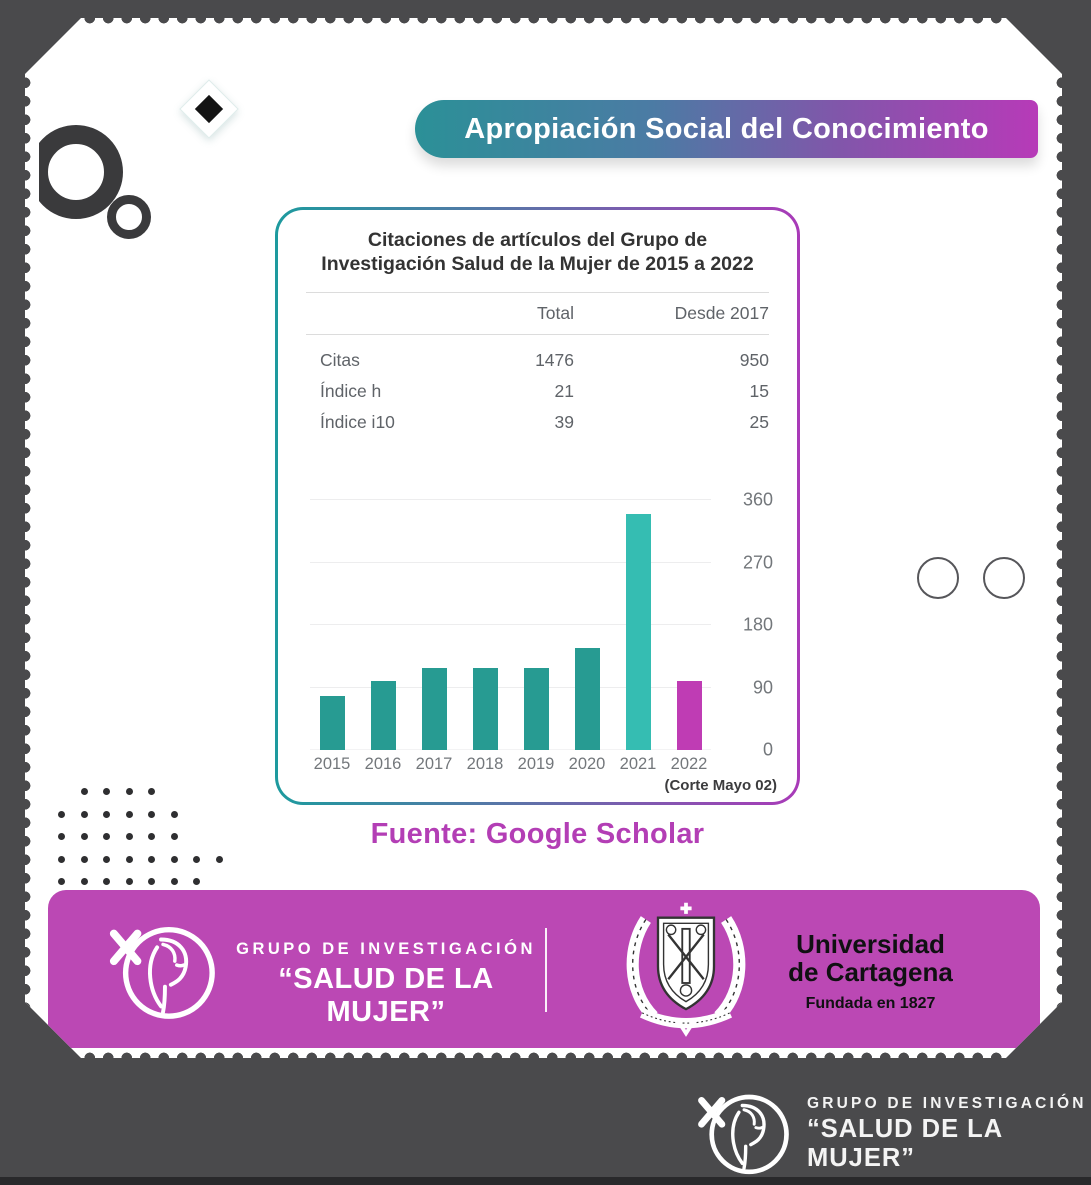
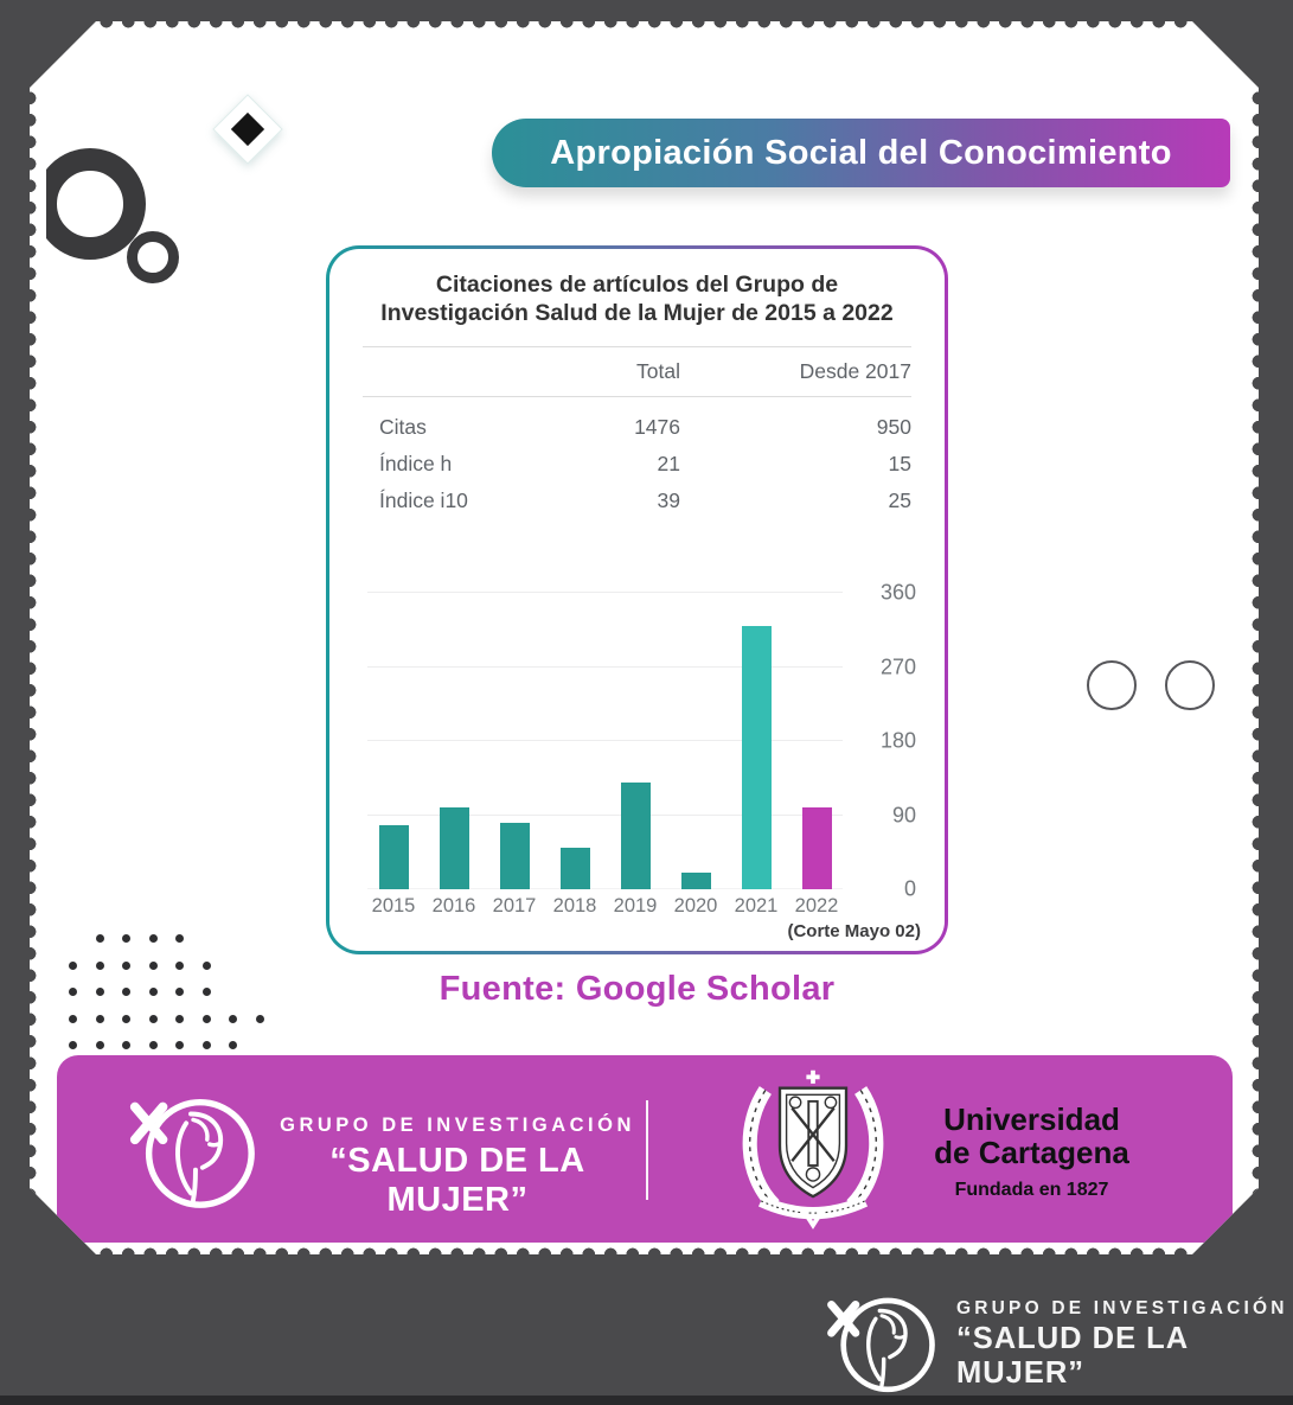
2017: 120 -> 80
2018: 120 -> 50
2019: 120 -> 130
2020: 150 -> 20
2021: 340 -> 320
